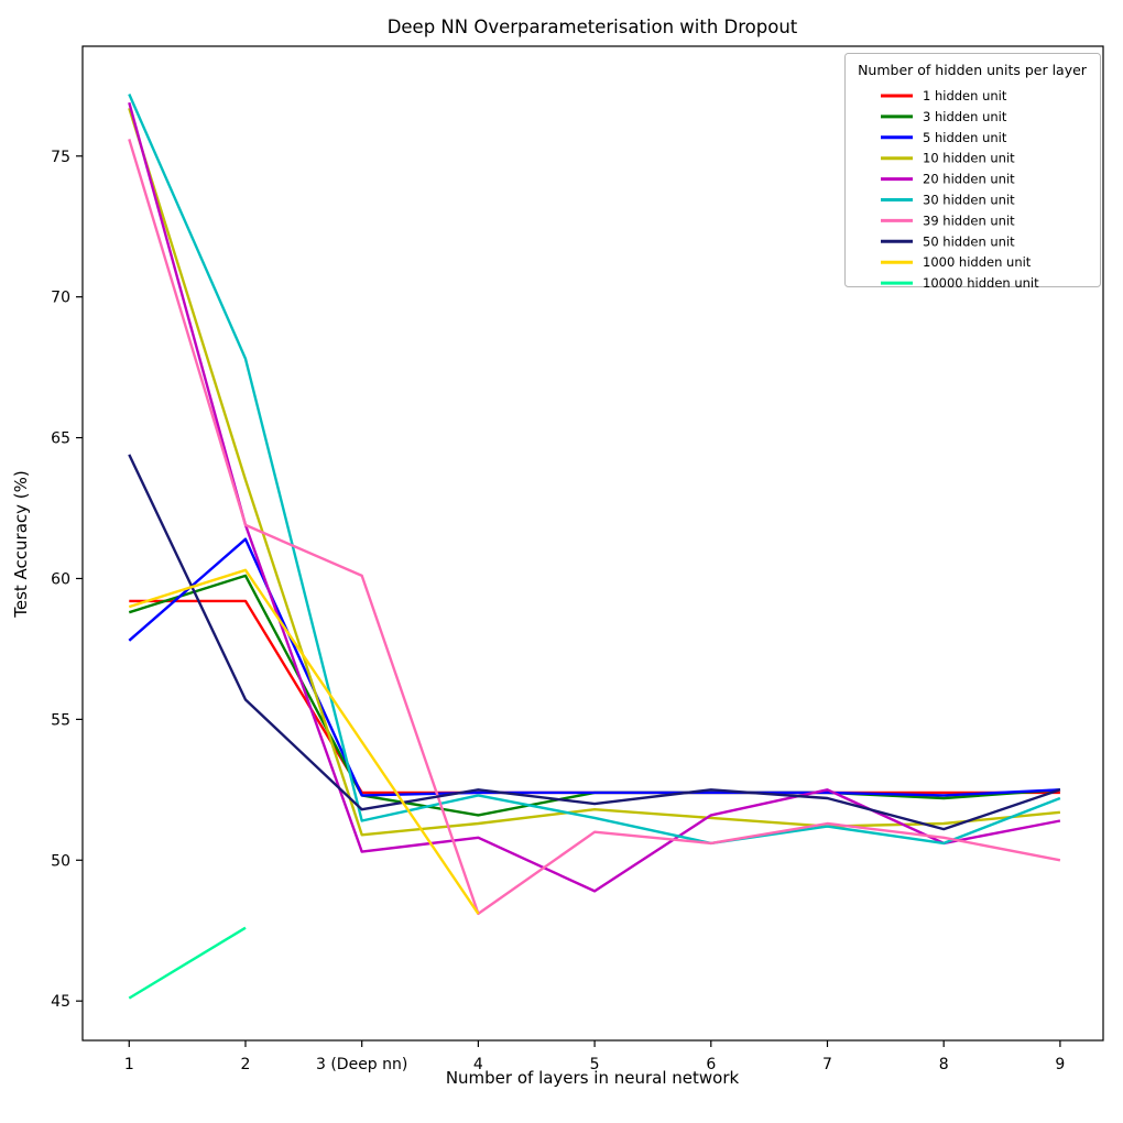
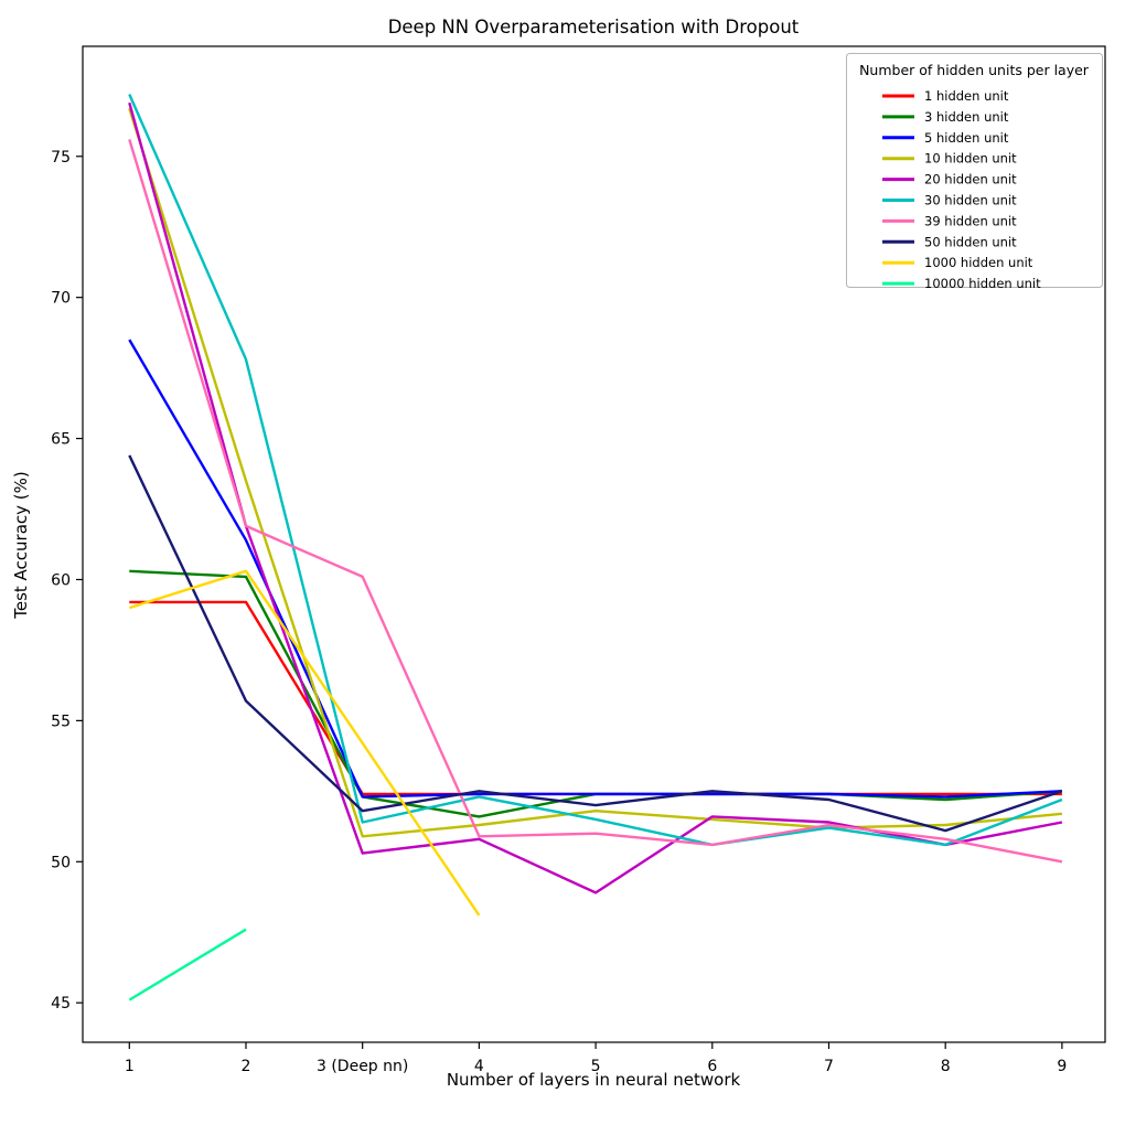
3 hidden unit/1: 58.8 -> 60.3
5 hidden unit/1: 57.8 -> 68.5
39 hidden unit/4: 48.1 -> 50.9
20 hidden unit/7: 52.5 -> 51.4
